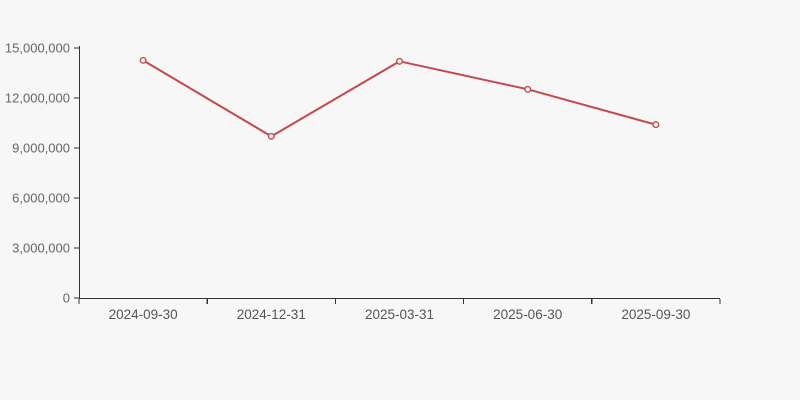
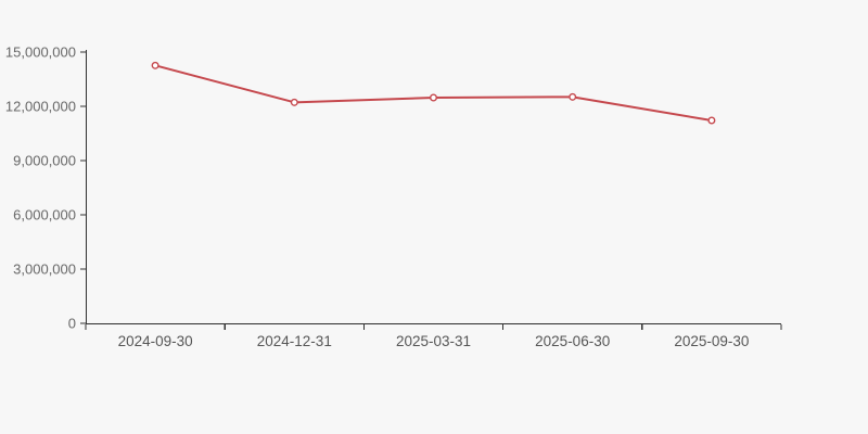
2024-12-31: 9700000 -> 12200000
2025-03-31: 14200000 -> 12500000
2025-09-30: 10400000 -> 11200000
